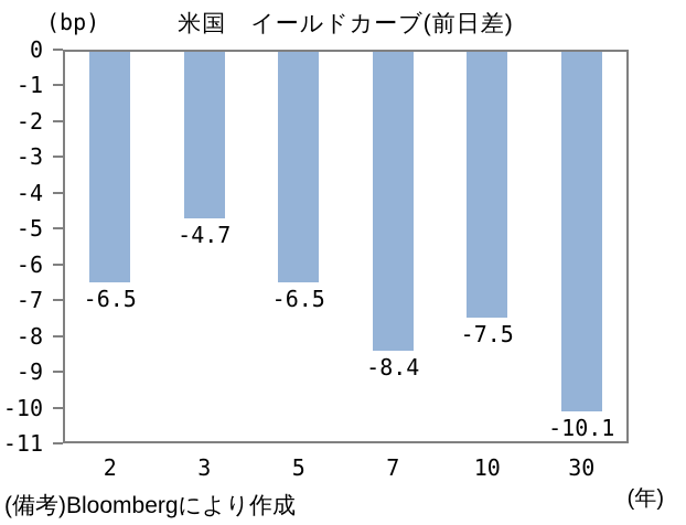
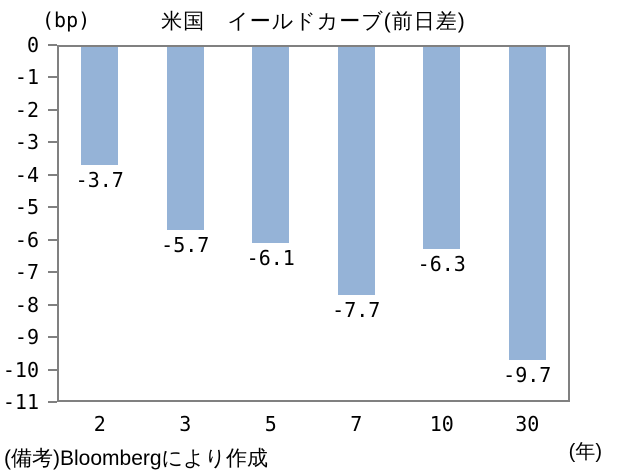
2: -6.5 -> -3.7
3: -4.7 -> -5.7
5: -6.5 -> -6.1
7: -8.4 -> -7.7
10: -7.5 -> -6.3
30: -10.1 -> -9.7
